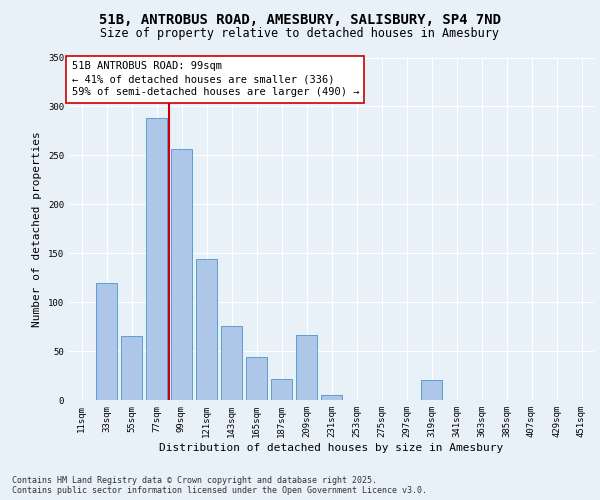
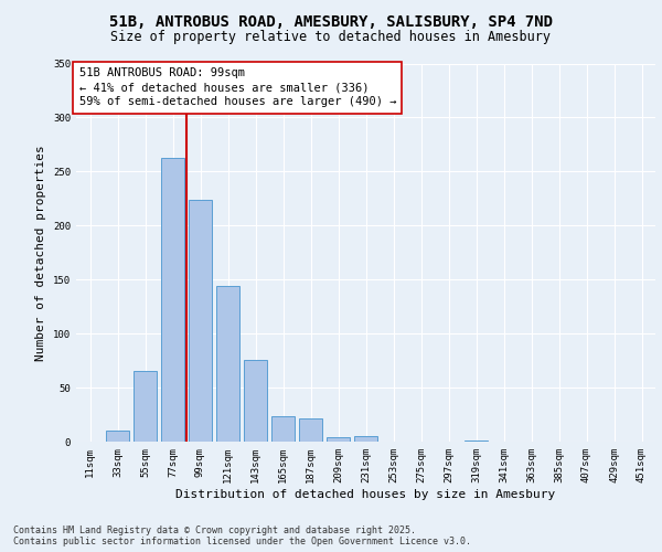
33sqm: 120 -> 10
77sqm: 288 -> 263
99sqm: 256 -> 224
165sqm: 44 -> 24
209sqm: 66 -> 4
319sqm: 20 -> 1
